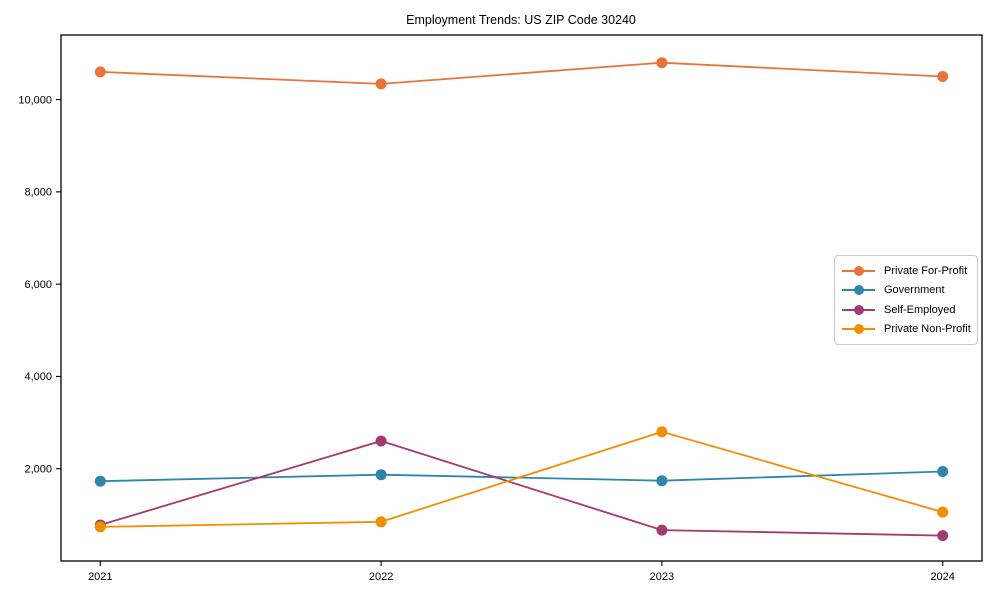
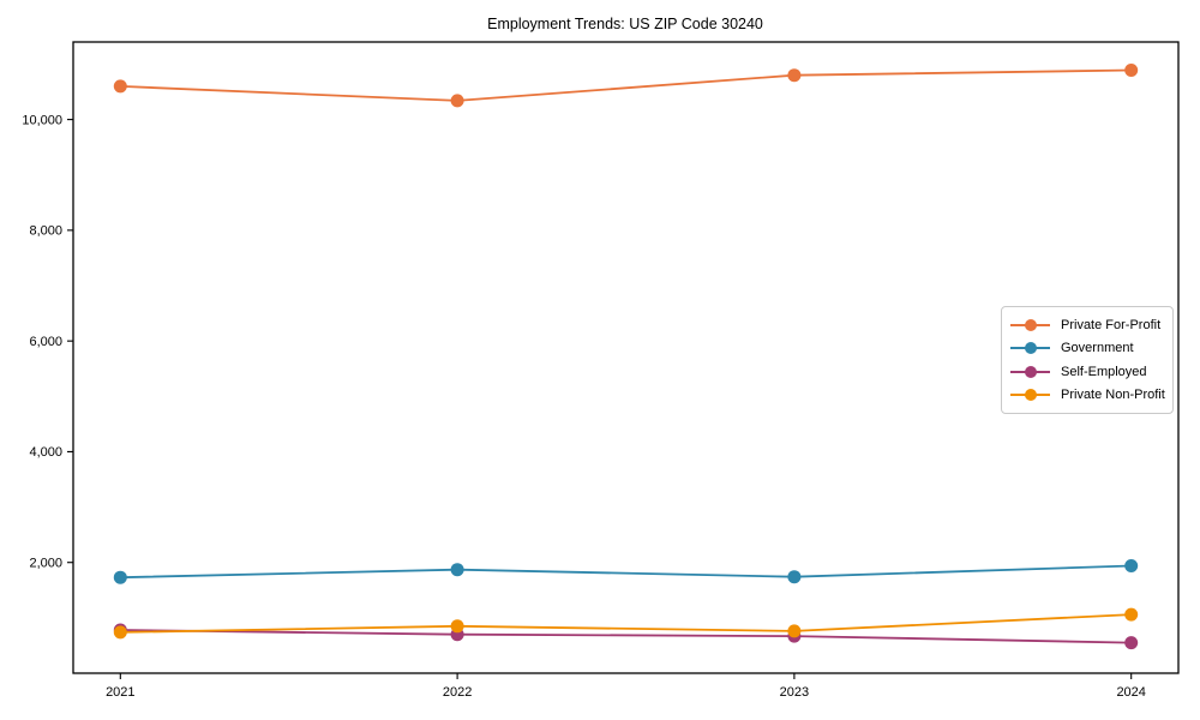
Self-Employed/2022: 2600 -> 700
Private Non-Profit/2023: 2800 -> 800
Private For-Profit/2024: 10500 -> 10900
